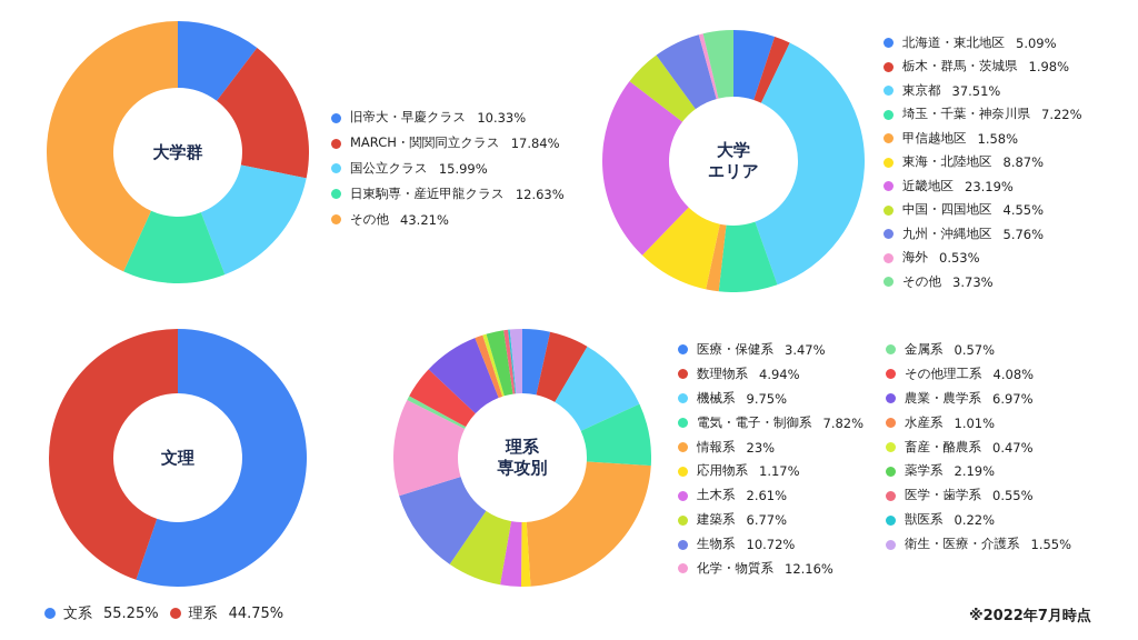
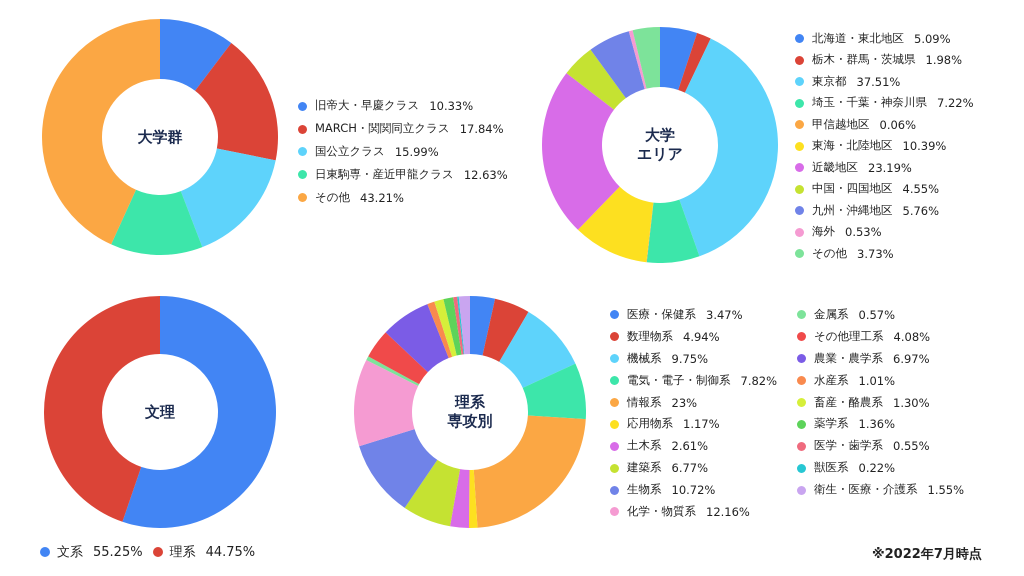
大学エリア/甲信越地区: 1.58% -> 0.06%
大学エリア/東海・北陸地区: 8.87% -> 10.39%
理系専攻別/畜産・酪農系: 0.47% -> 1.30%
理系専攻別/薬学系: 2.19% -> 1.36%
